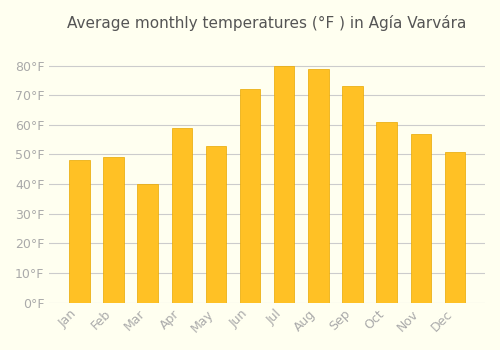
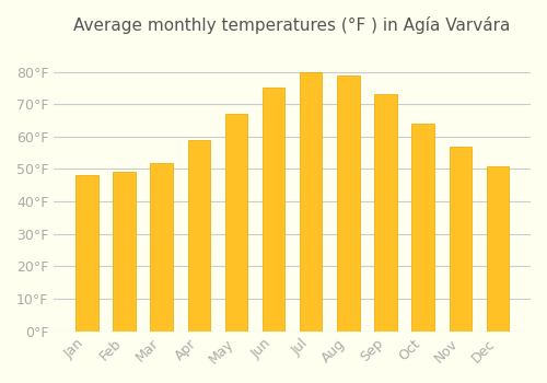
Mar: 40°F -> 52°F
May: 53°F -> 67°F
Jun: 72°F -> 75°F
Oct: 61°F -> 64°F
